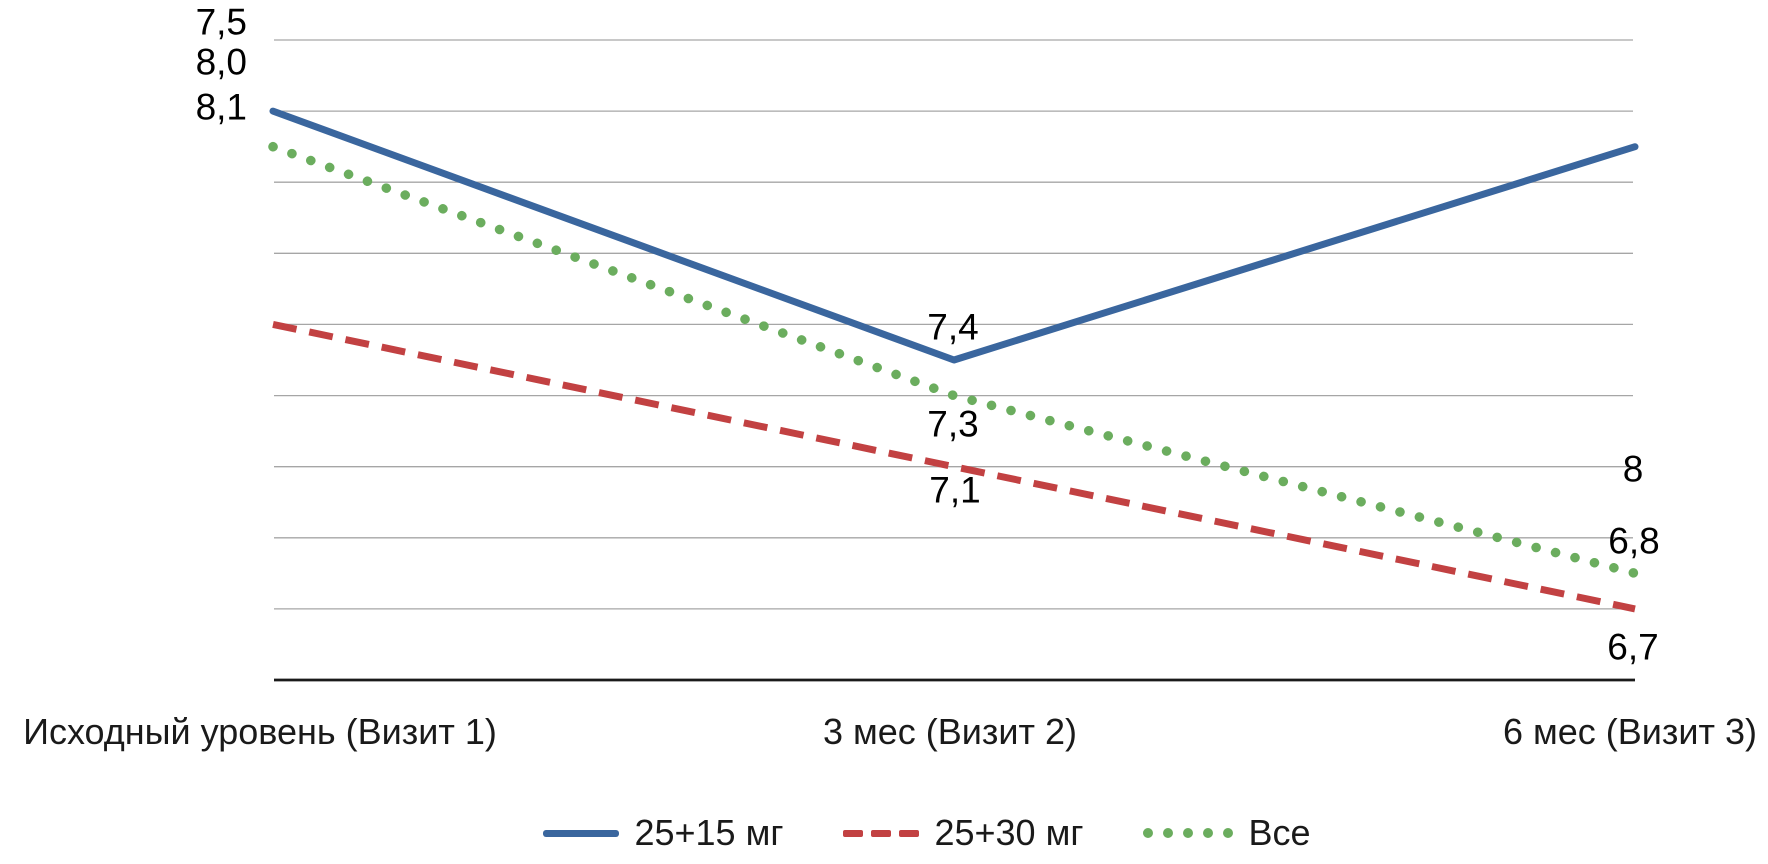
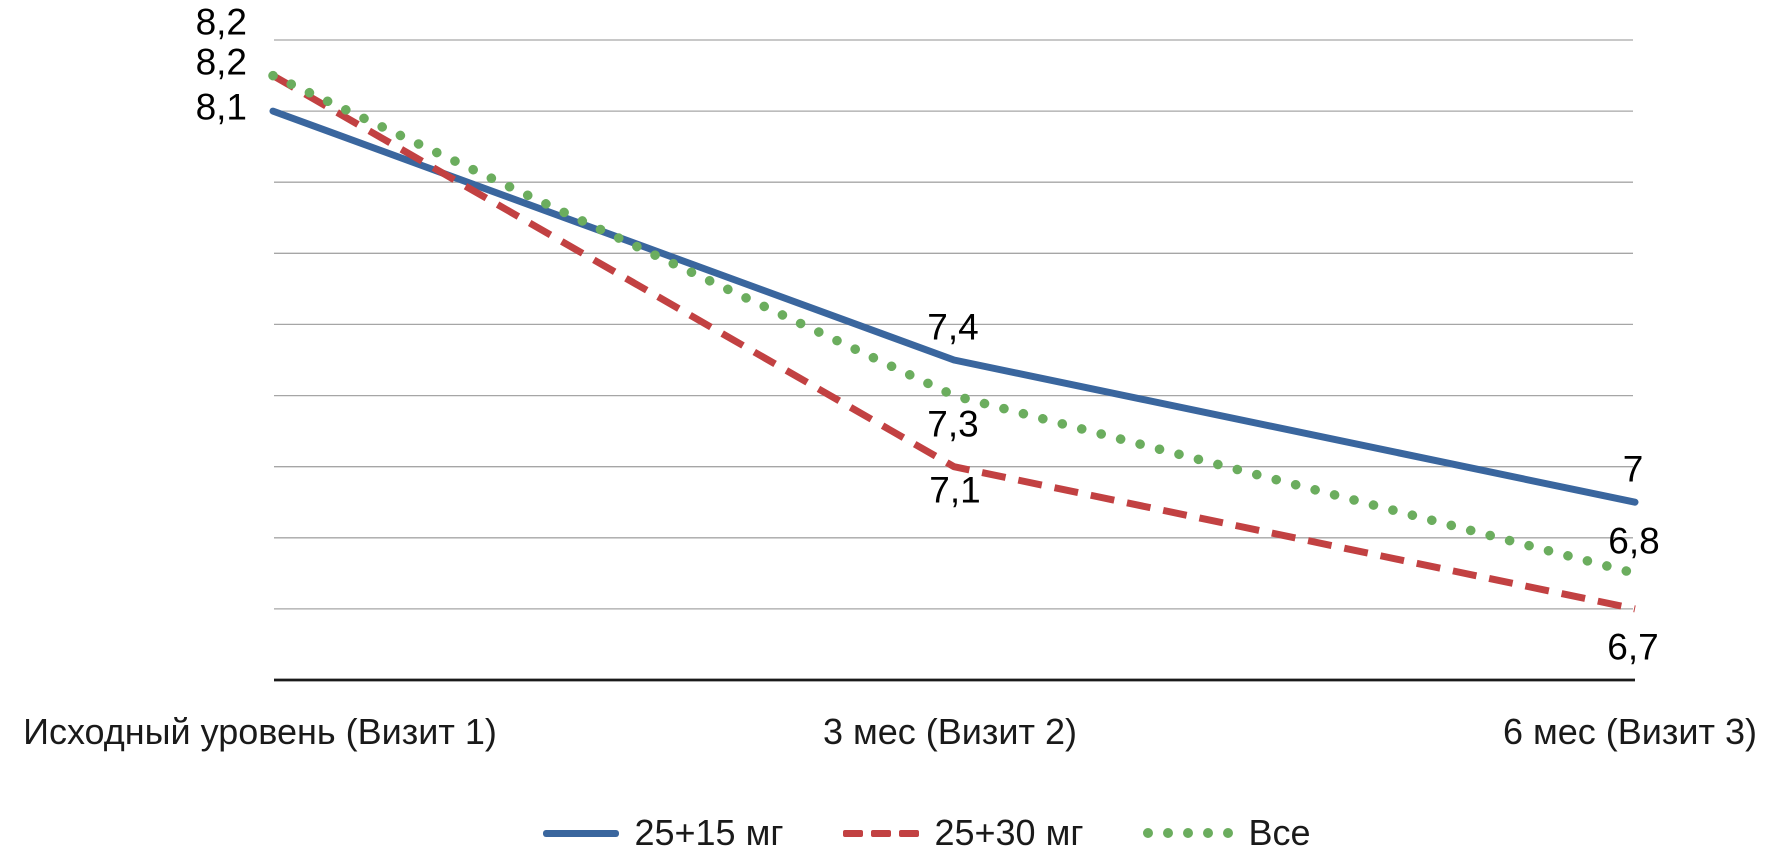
25+30 мг/Исходный уровень (Визит 1): 7,5 -> 8,2
Все/Исходный уровень (Визит 1): 8,0 -> 8,2
25+15 мг/6 мес (Визит 3): 8 -> 7
